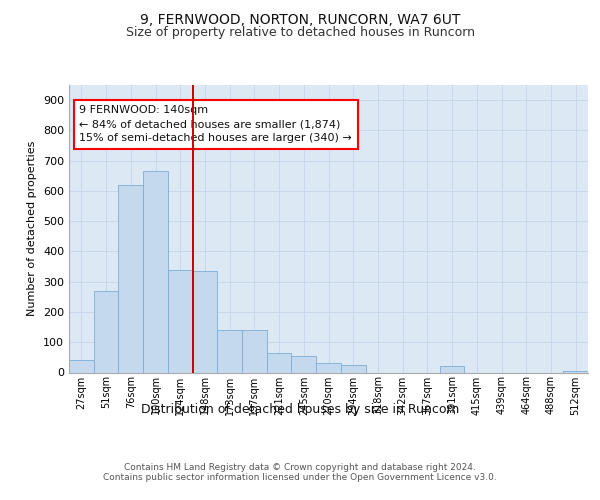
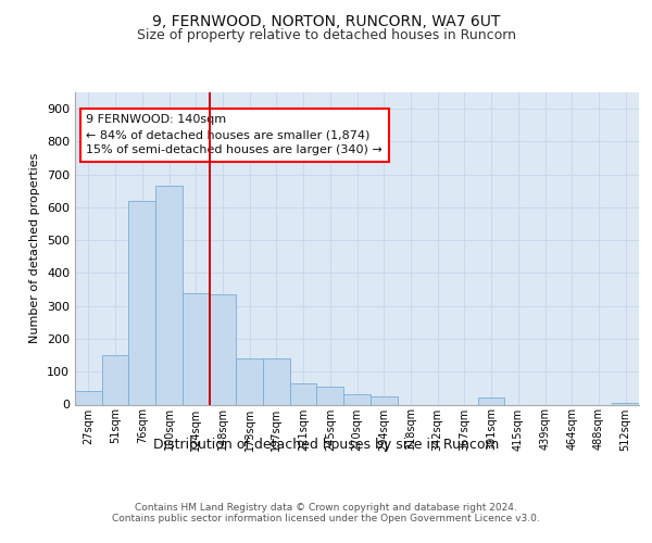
51sqm: 270 -> 150
